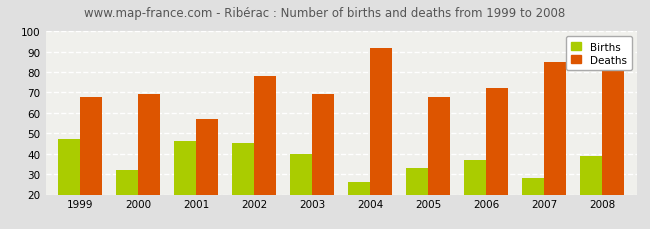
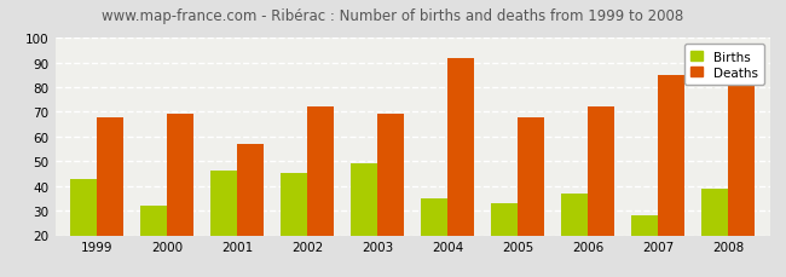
Births/1999: 47 -> 43
Deaths/2002: 78 -> 72
Births/2003: 40 -> 49
Births/2004: 26 -> 35
